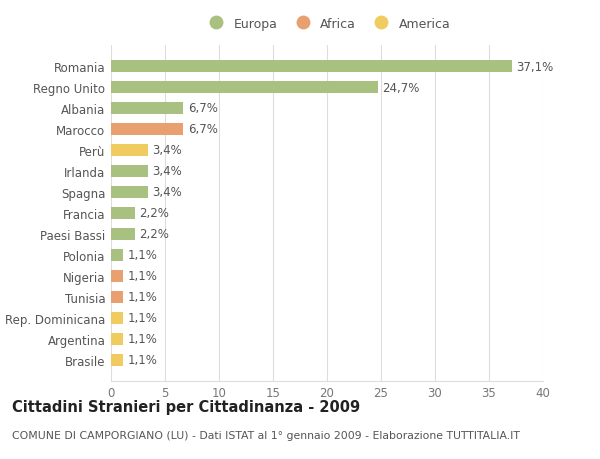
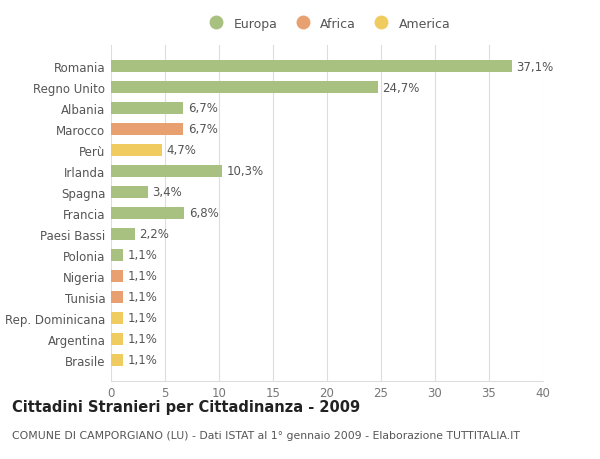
Perù: 3,4% -> 4,7%
Irlanda: 3,4% -> 10,3%
Francia: 2,2% -> 6,8%
